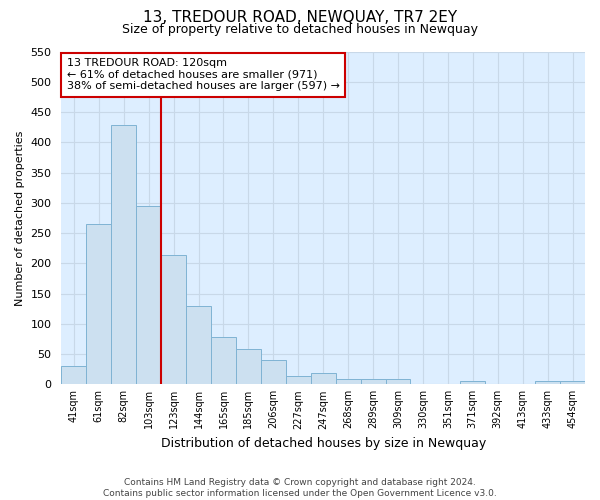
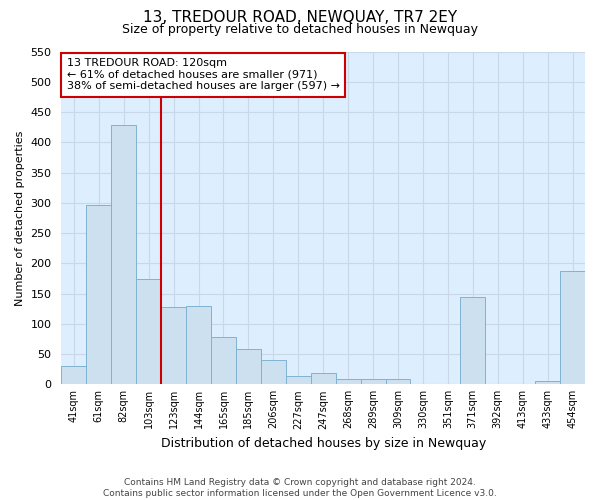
61sqm: 265 -> 296
103sqm: 295 -> 174
123sqm: 214 -> 128
371sqm: 5 -> 144
454sqm: 5 -> 188
